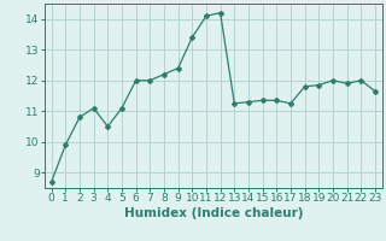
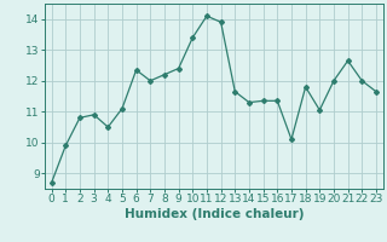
3: 11.10 -> 10.90
6: 12.00 -> 12.35
12: 14.20 -> 13.90
13: 11.25 -> 11.65
17: 11.25 -> 10.10
19: 11.85 -> 11.05
21: 11.90 -> 12.65
